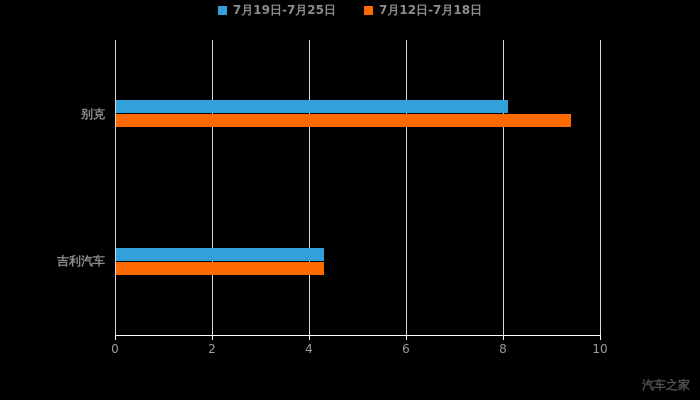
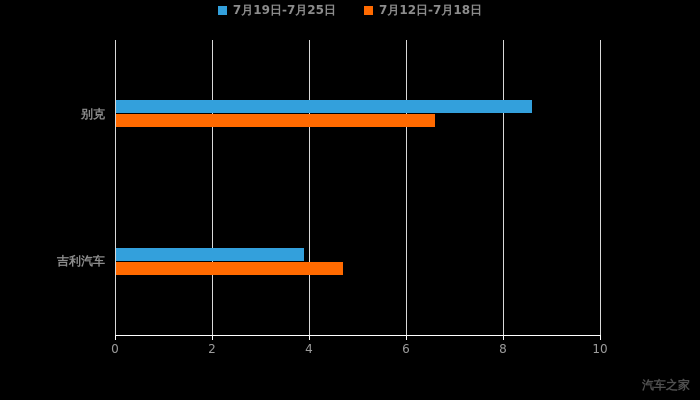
7月19日-7月25日/别克: 8.1 -> 8.6
7月12日-7月18日/别克: 9.4 -> 6.6
7月19日-7月25日/吉利汽车: 4.3 -> 3.9
7月12日-7月18日/吉利汽车: 4.3 -> 4.7
